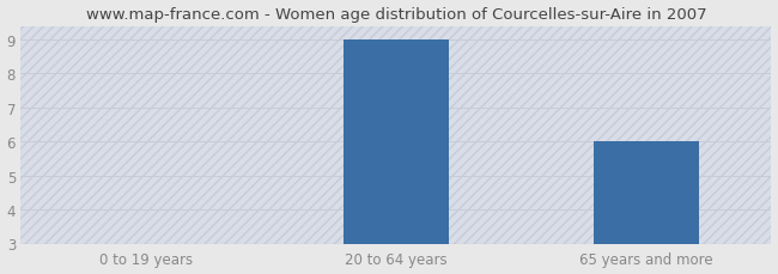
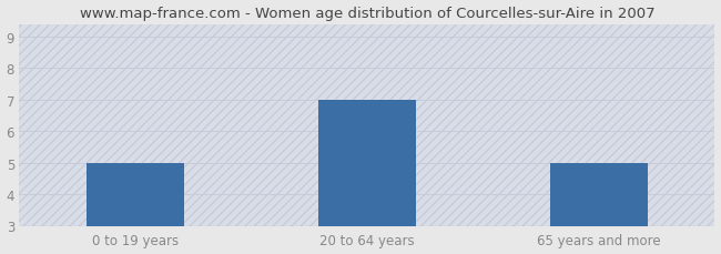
0 to 19 years: 3 -> 5
20 to 64 years: 9 -> 7
65 years and more: 6 -> 5
